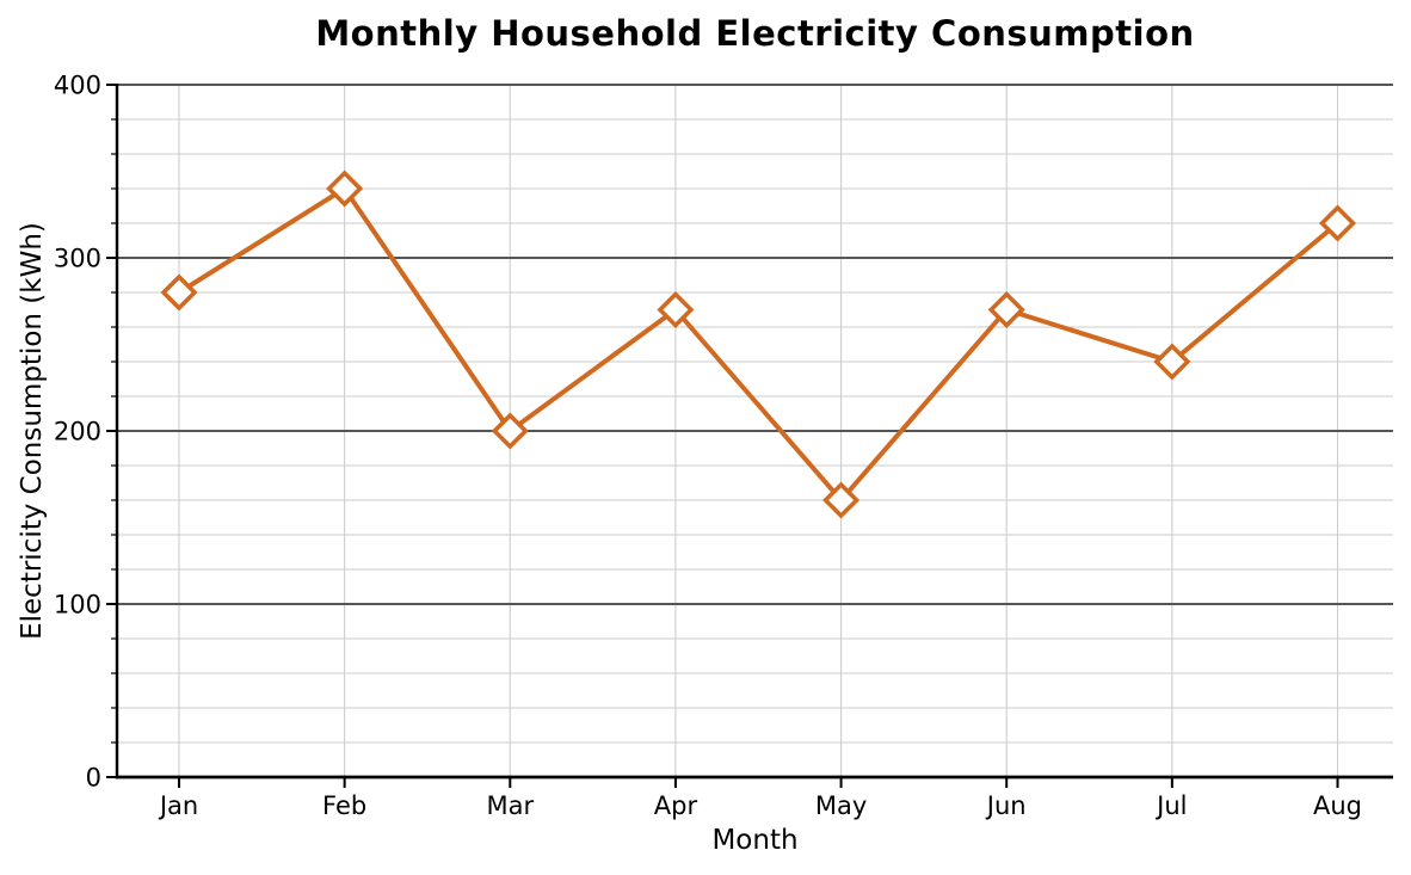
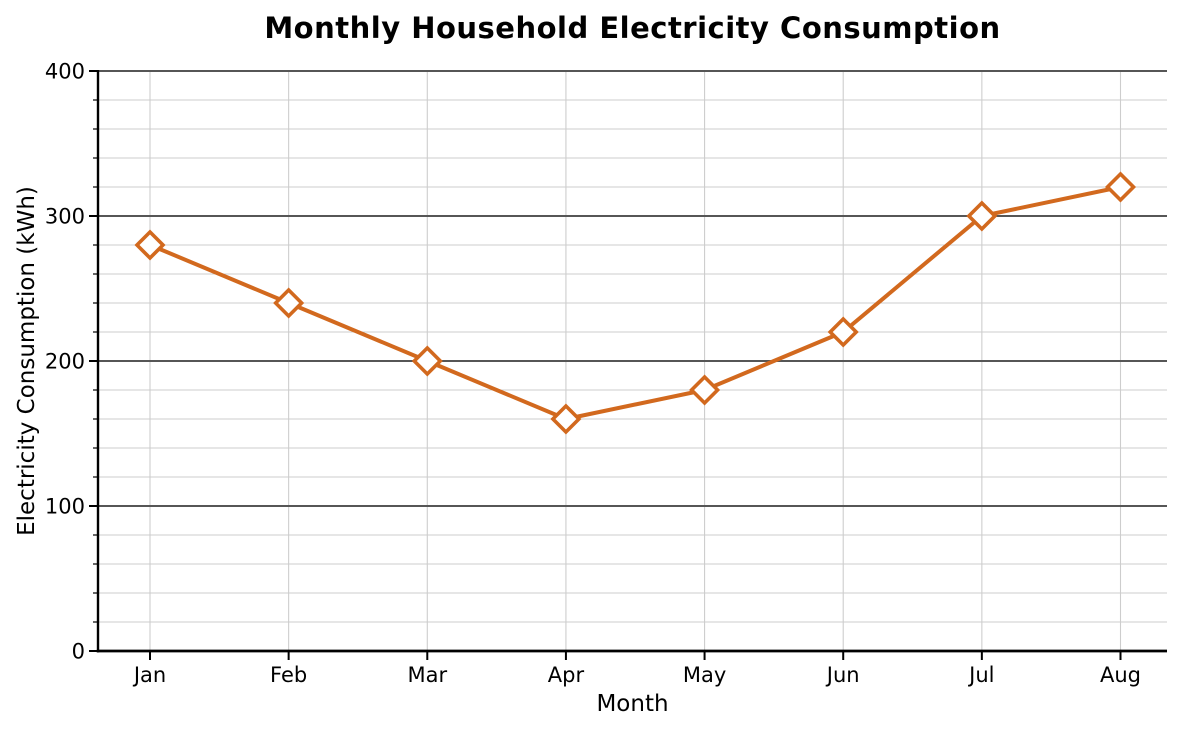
Feb: 340 -> 240
Apr: 270 -> 160
May: 160 -> 180
Jun: 270 -> 220
Jul: 240 -> 300
